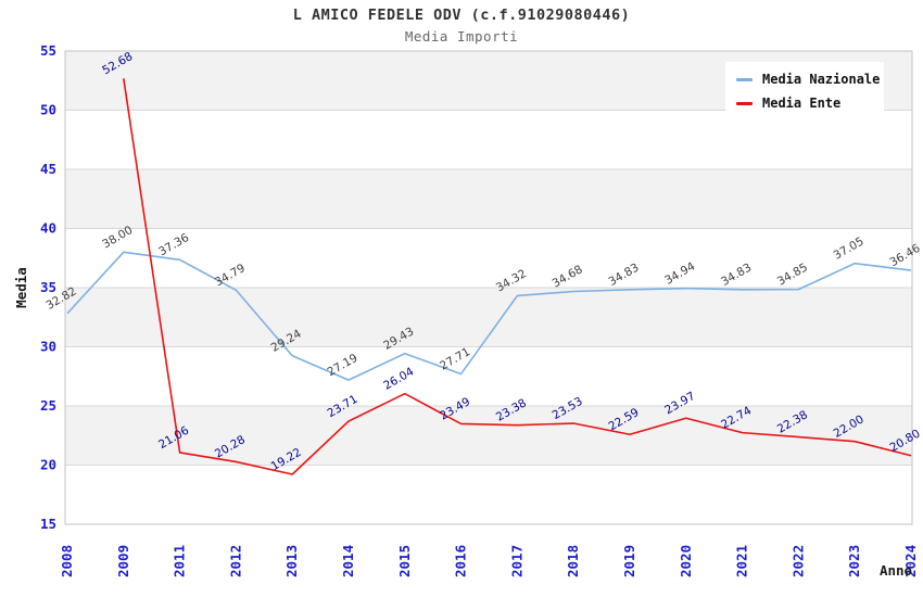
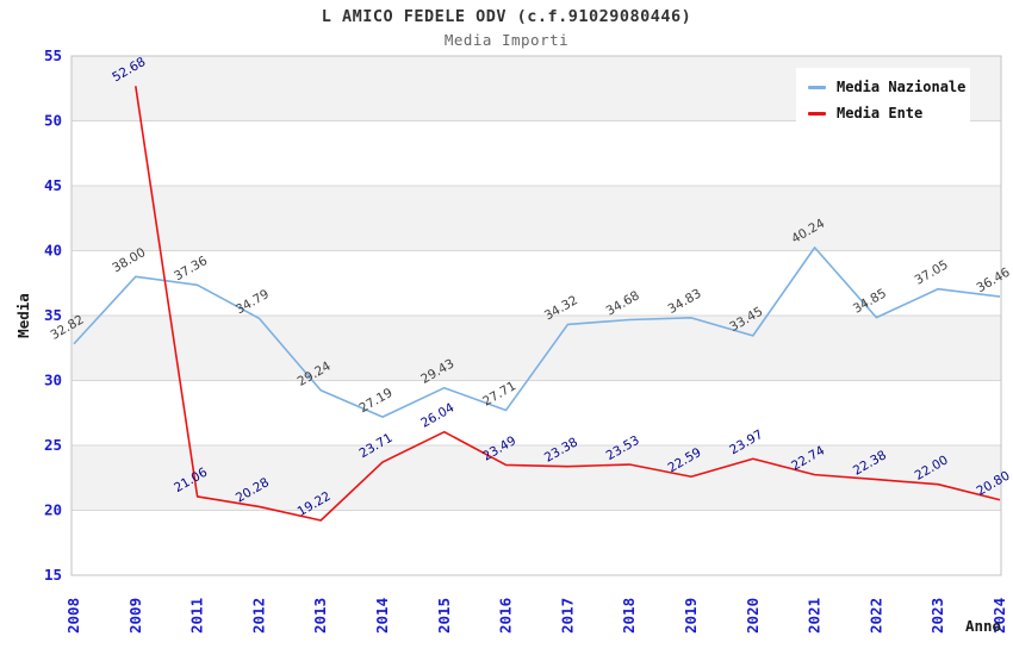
Media Nazionale/2020: 34.94 -> 33.45
Media Nazionale/2021: 34.83 -> 40.24
